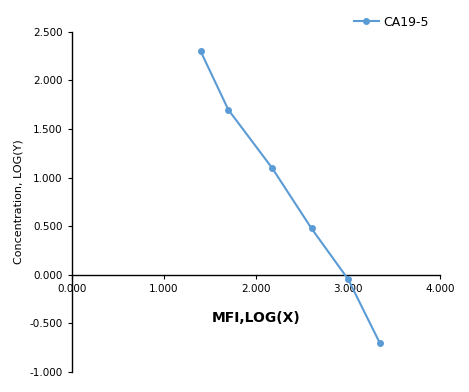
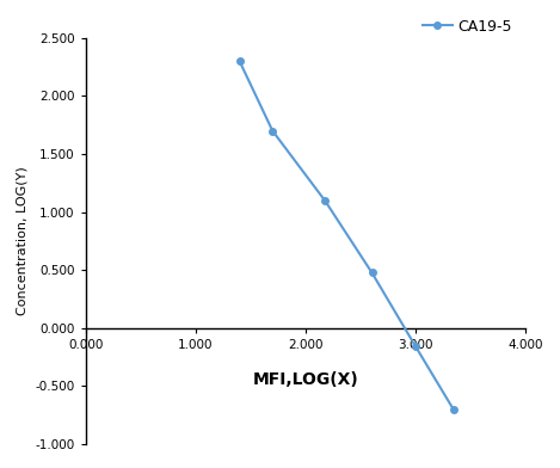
3.000: -0.05 -> -0.16
